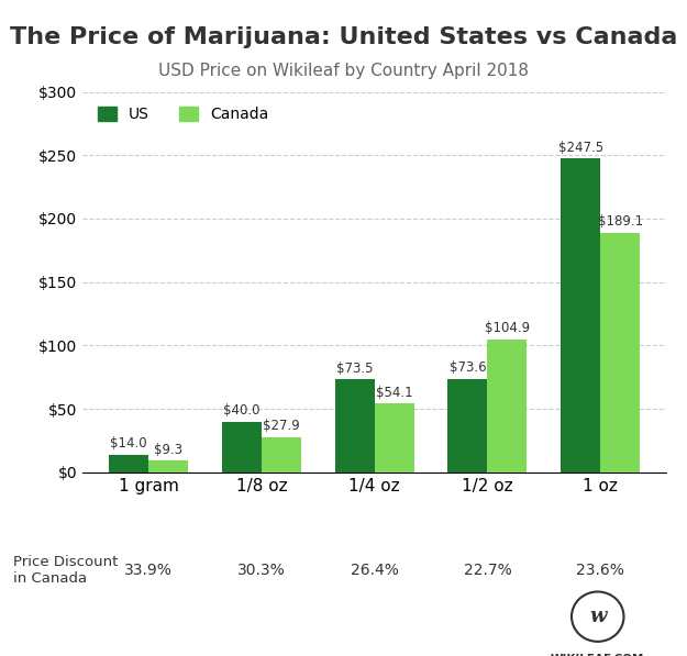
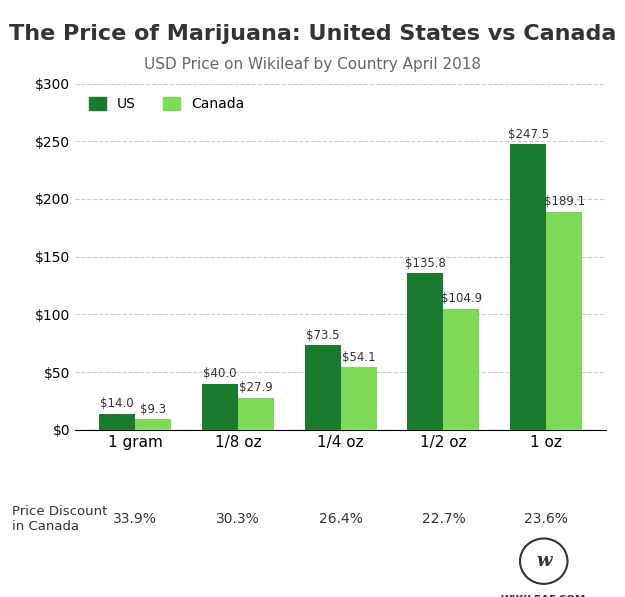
US/1/2 oz: $73.6 -> $135.8
